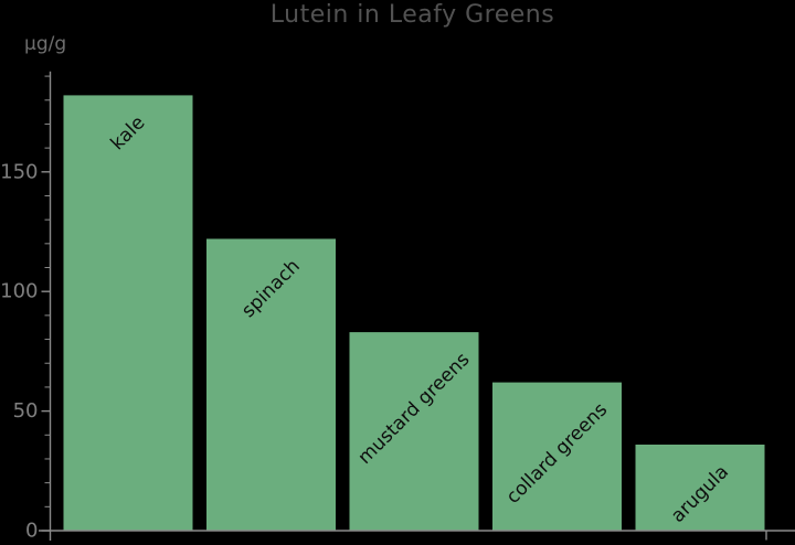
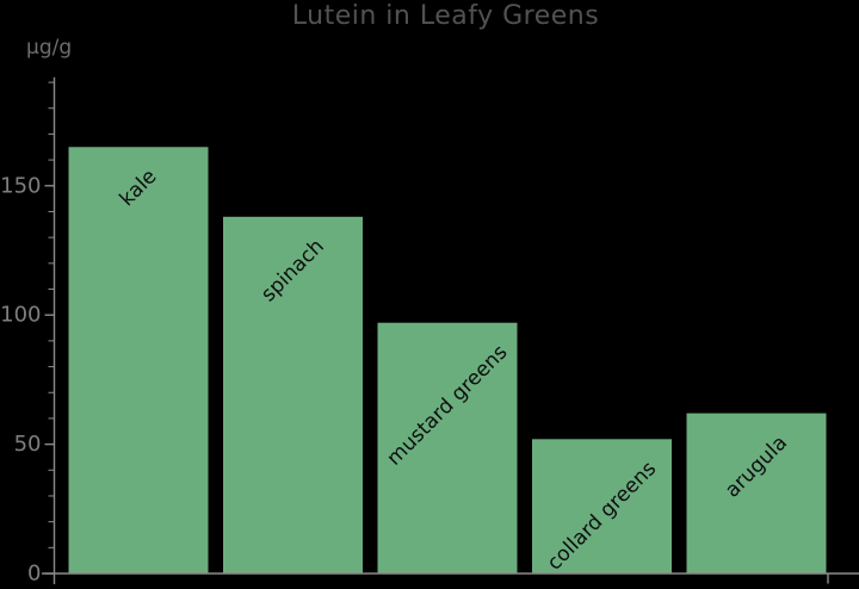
kale: 182 -> 165
spinach: 122 -> 138
mustard greens: 83 -> 97
collard greens: 62 -> 52
arugula: 36 -> 62
